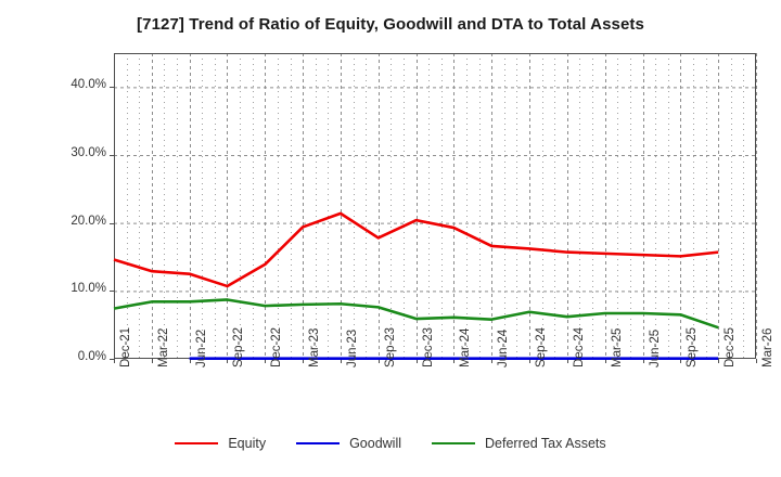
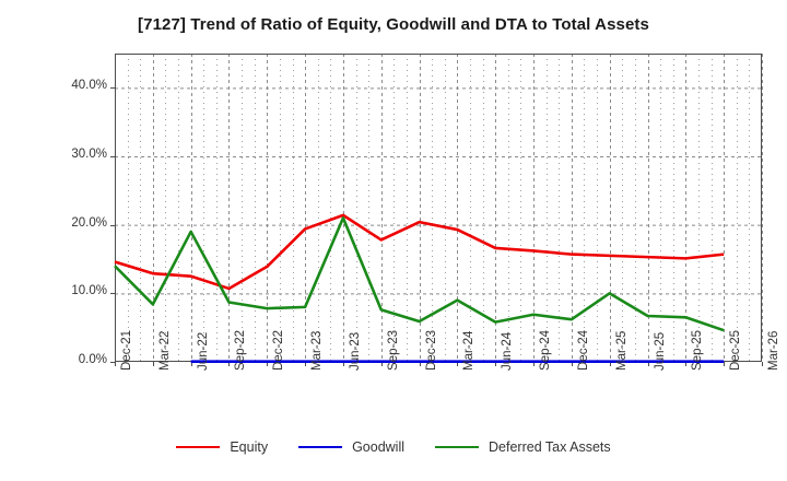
Deferred Tax Assets/Dec-21: 7% -> 14%
Deferred Tax Assets/Jun-22: 8% -> 19%
Deferred Tax Assets/Jun-23: 8% -> 21%
Deferred Tax Assets/Mar-24: 6% -> 9%
Deferred Tax Assets/Mar-25: 7% -> 10%
